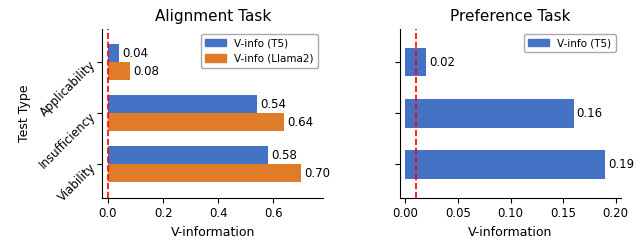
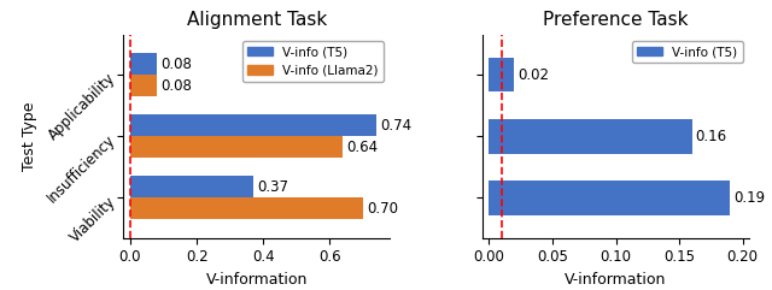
Alignment Task/V-info (T5)/Applicability: 0.04 -> 0.08
Alignment Task/V-info (T5)/Insufficiency: 0.54 -> 0.74
Alignment Task/V-info (T5)/Viability: 0.58 -> 0.37
